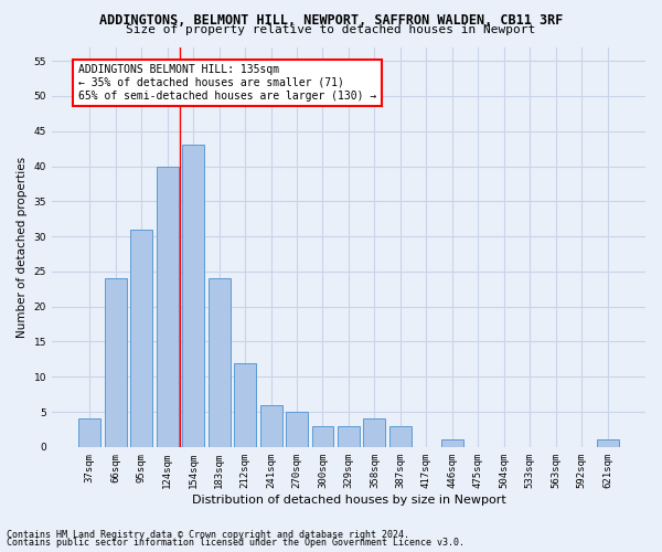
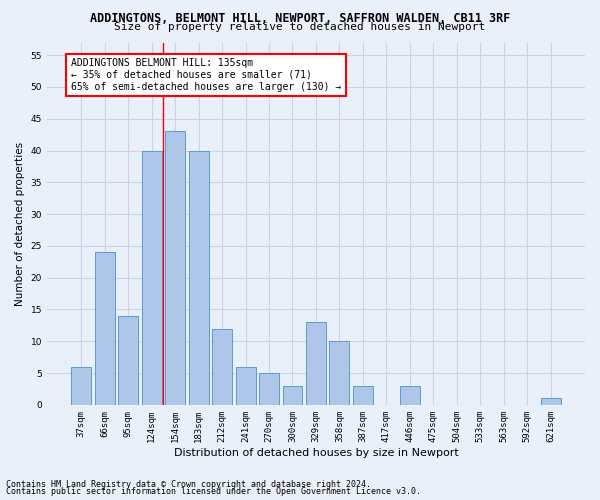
37sqm: 4 -> 6
95sqm: 31 -> 14
183sqm: 24 -> 40
329sqm: 3 -> 13
358sqm: 4 -> 10
446sqm: 1 -> 3
